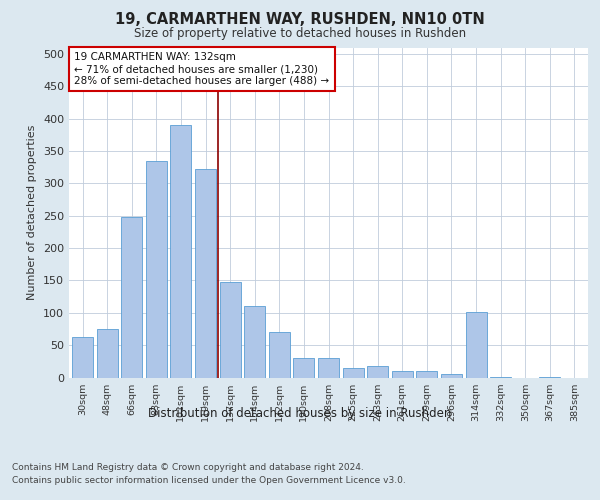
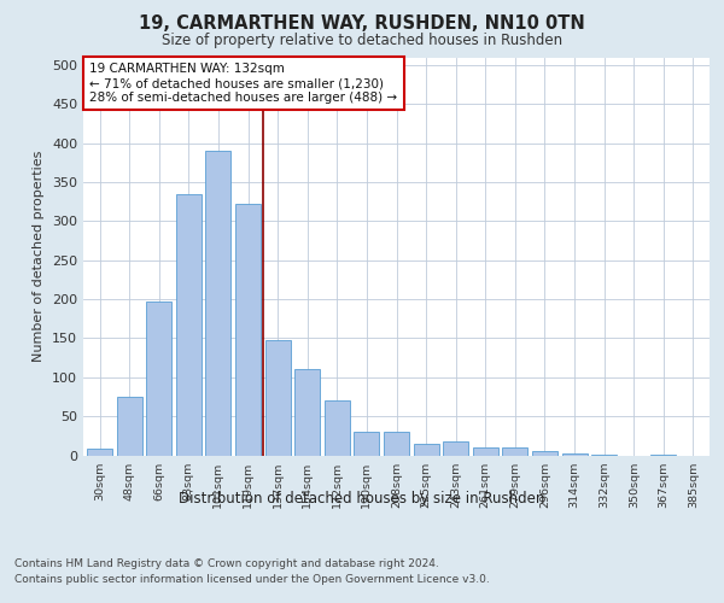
30sqm: 62 -> 8
66sqm: 248 -> 197
314sqm: 102 -> 2
